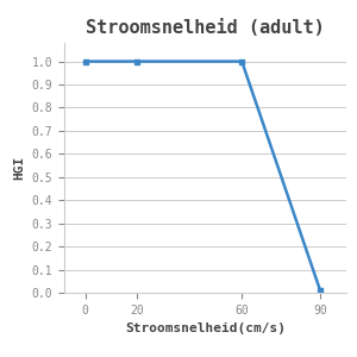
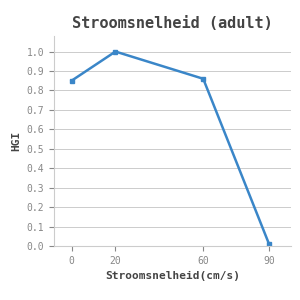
0: 1.00 -> 0.85
60: 1.00 -> 0.86
